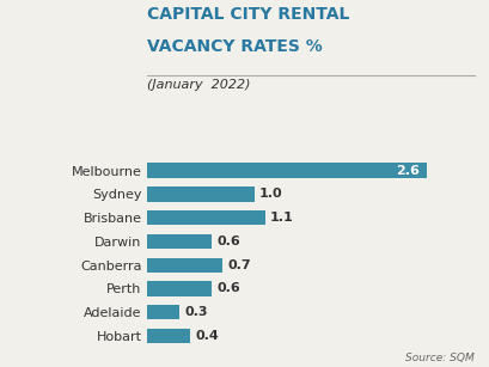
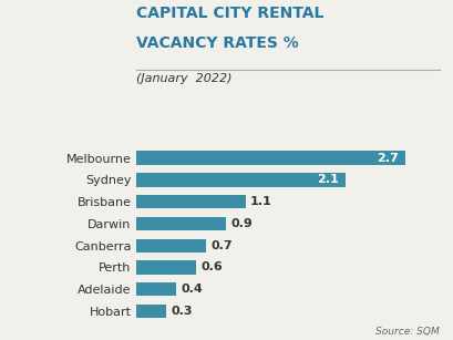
Melbourne: 2.6 -> 2.7
Sydney: 1.0 -> 2.1
Darwin: 0.6 -> 0.9
Adelaide: 0.3 -> 0.4
Hobart: 0.4 -> 0.3
